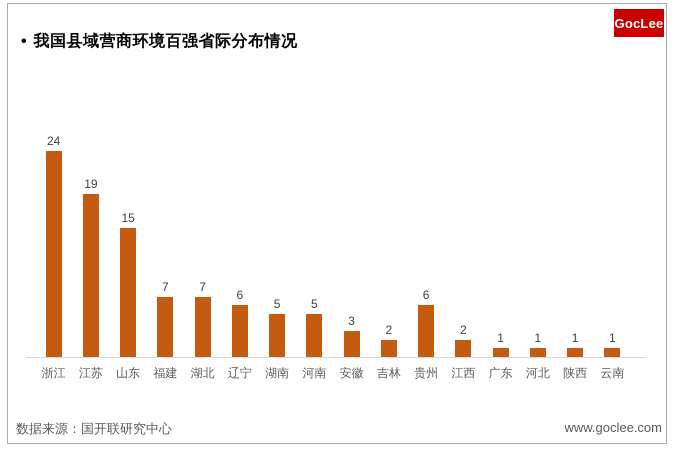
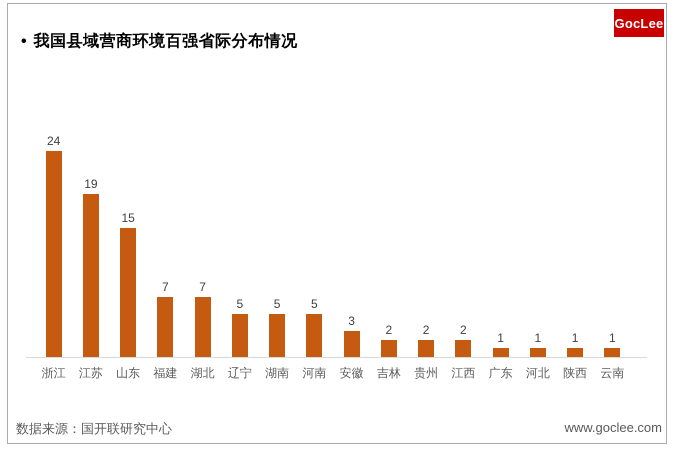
辽宁: 6 -> 5
贵州: 6 -> 2
